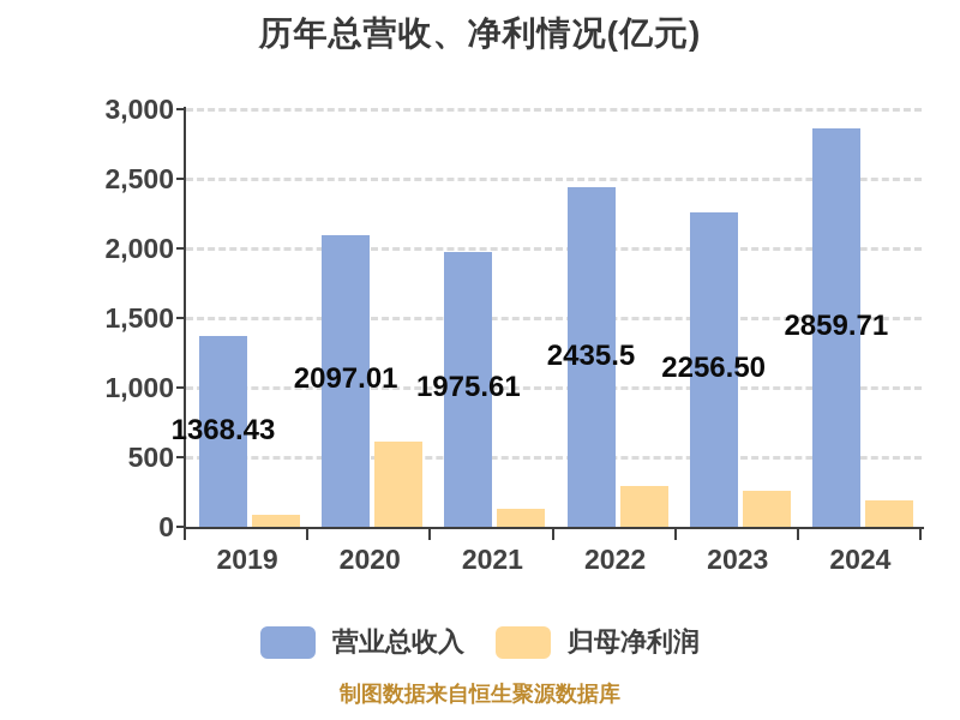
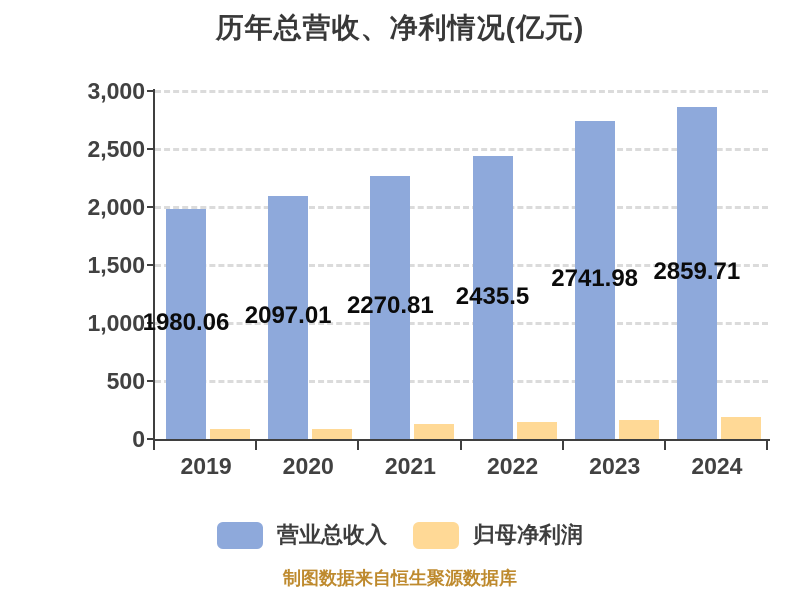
营业总收入/2019: 1368.43 -> 1980.06
归母净利润/2020: 610 -> 90
营业总收入/2021: 1975.61 -> 2270.81
归母净利润/2022: 290 -> 150
营业总收入/2023: 2256.50 -> 2741.98
归母净利润/2023: 260 -> 170
